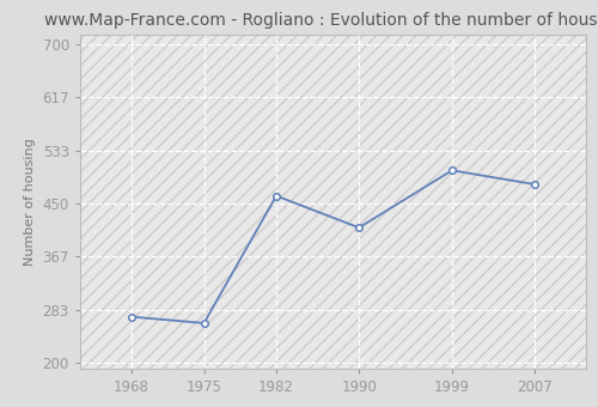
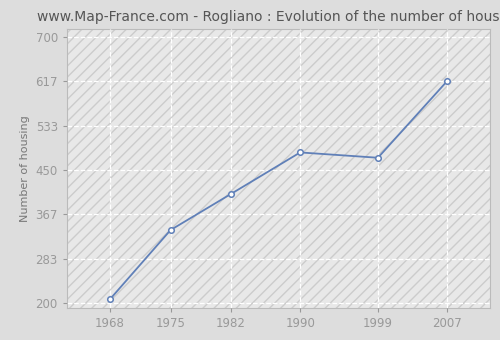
1968: 272 -> 207
1975: 262 -> 337
1982: 462 -> 405
1990: 412 -> 483
1999: 502 -> 473
2007: 480 -> 617
